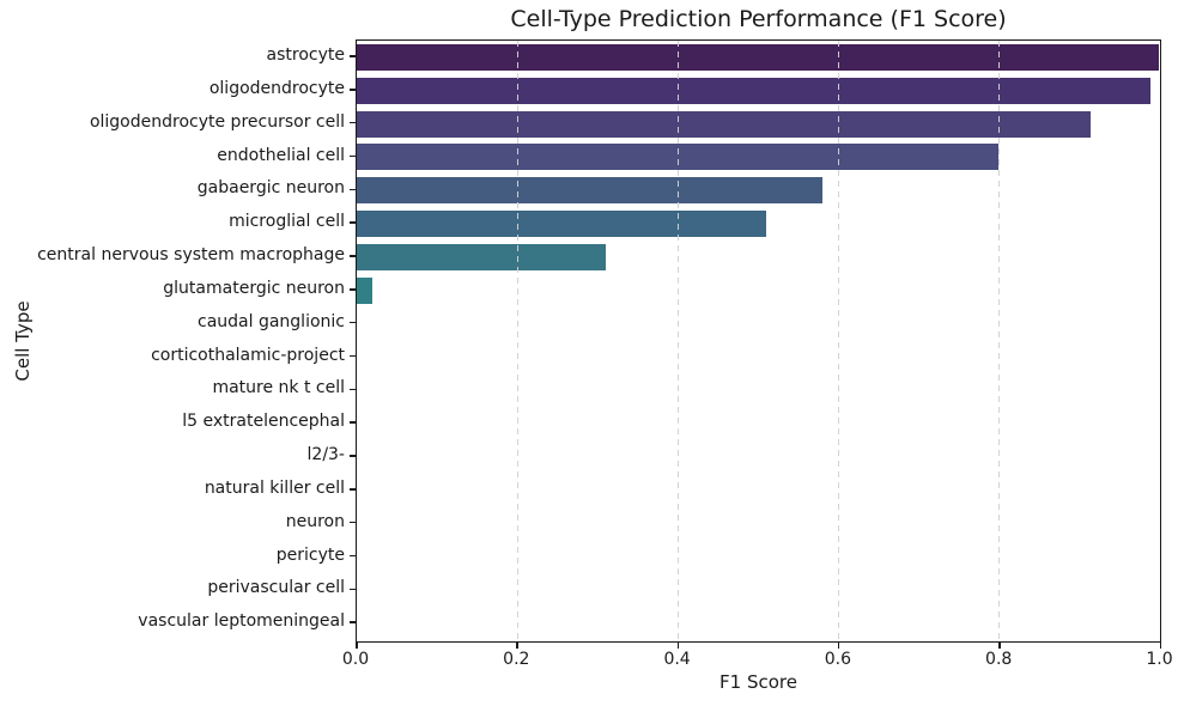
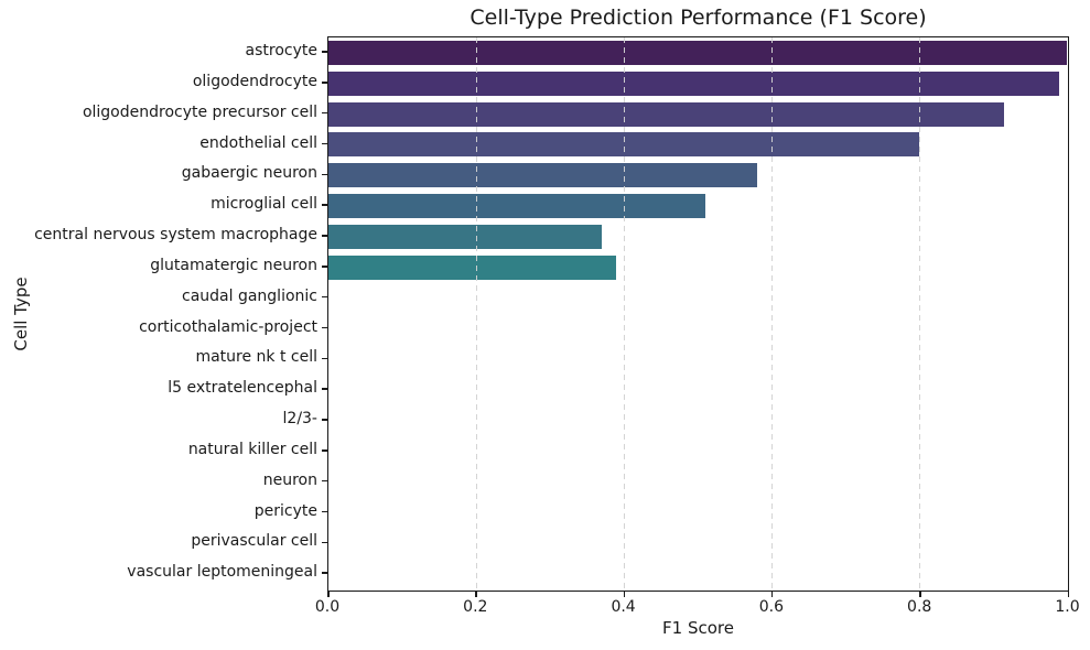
central nervous system macrophage: 0.31 -> 0.37
glutamatergic neuron: 0.02 -> 0.39
